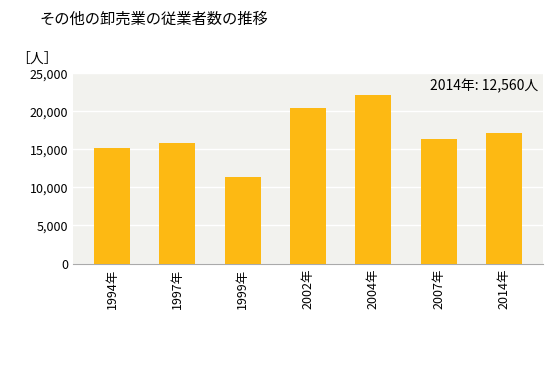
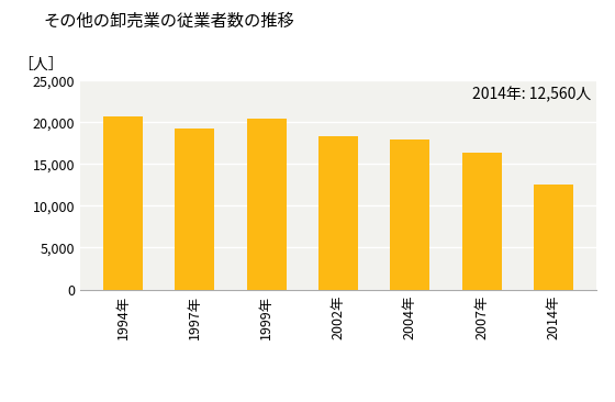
1994年: 15,200 -> 20,700
1997年: 15,800 -> 19,200
1999年: 11,400 -> 20,400
2002年: 20,400 -> 18,300
2004年: 22,200 -> 17,900
2014年: 17,200 -> 12,600
